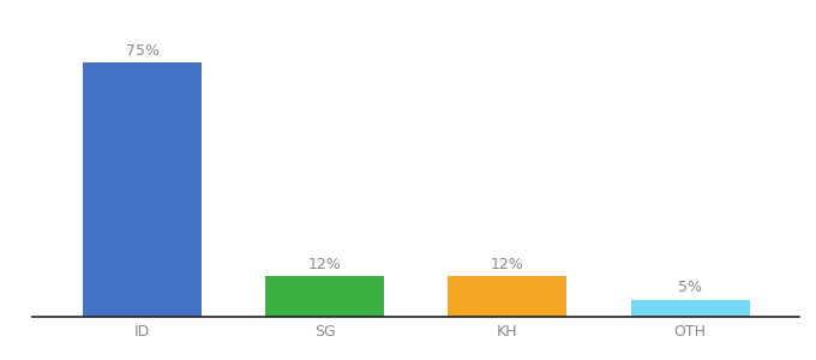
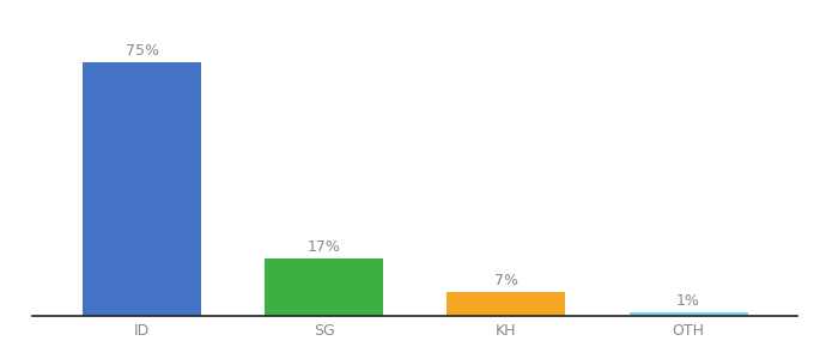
SG: 12% -> 17%
KH: 12% -> 7%
OTH: 5% -> 1%
